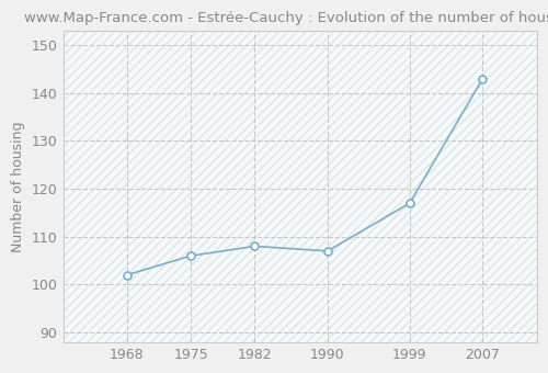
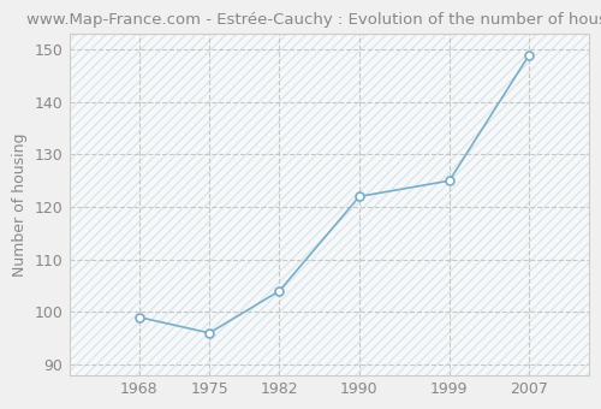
1968: 102 -> 99
1975: 106 -> 96
1982: 108 -> 104
1990: 107 -> 122
1999: 117 -> 125
2007: 143 -> 149
